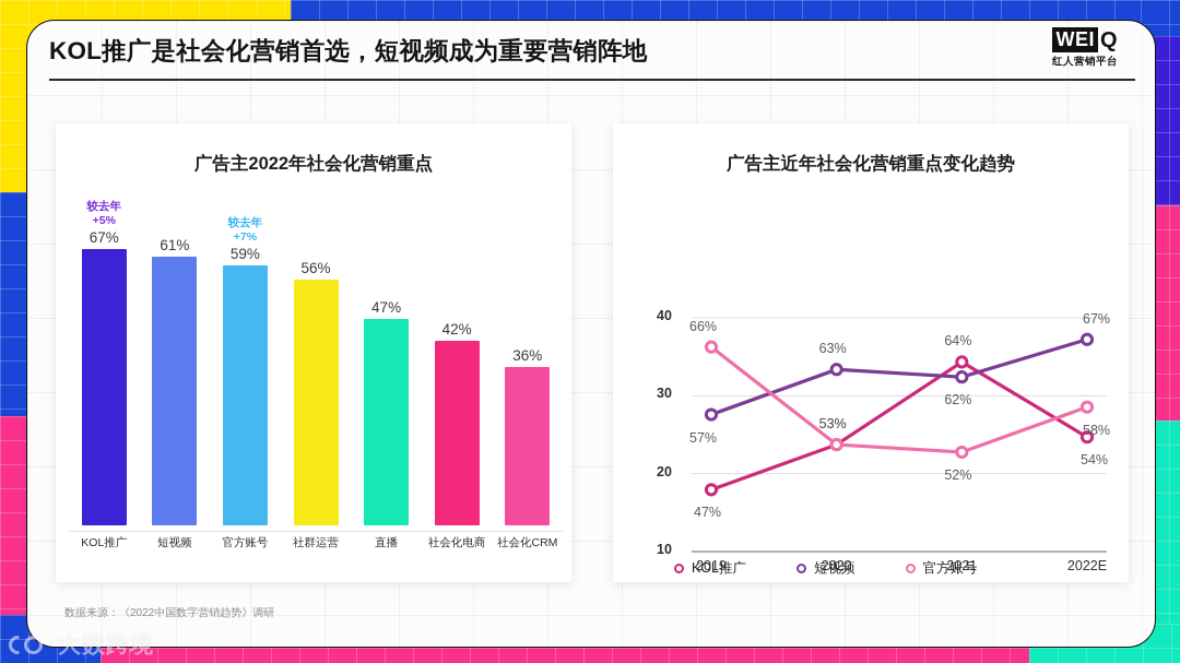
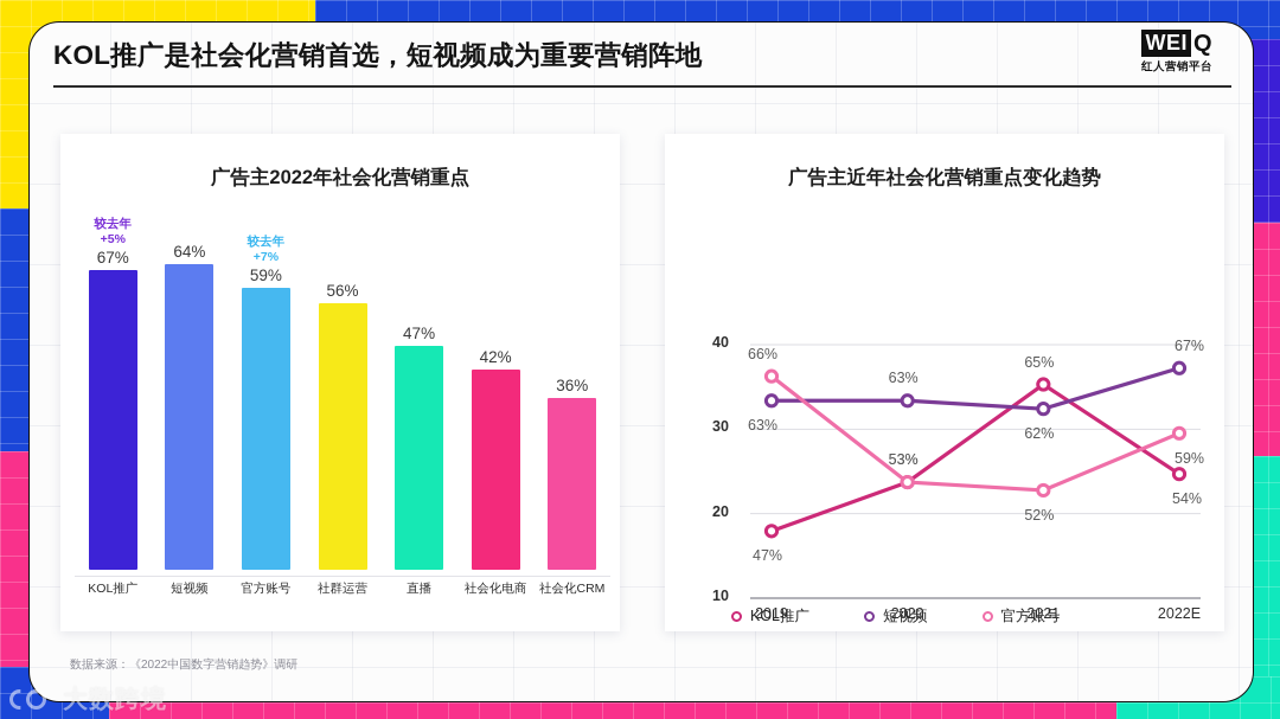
广告主2022年社会化营销重点/短视频: 61% -> 64%
广告主近年社会化营销重点变化趋势/短视频/2019: 57% -> 63%
广告主近年社会化营销重点变化趋势/KOL推广/2021: 64% -> 65%
广告主近年社会化营销重点变化趋势/官方账号/2022E: 58% -> 59%
